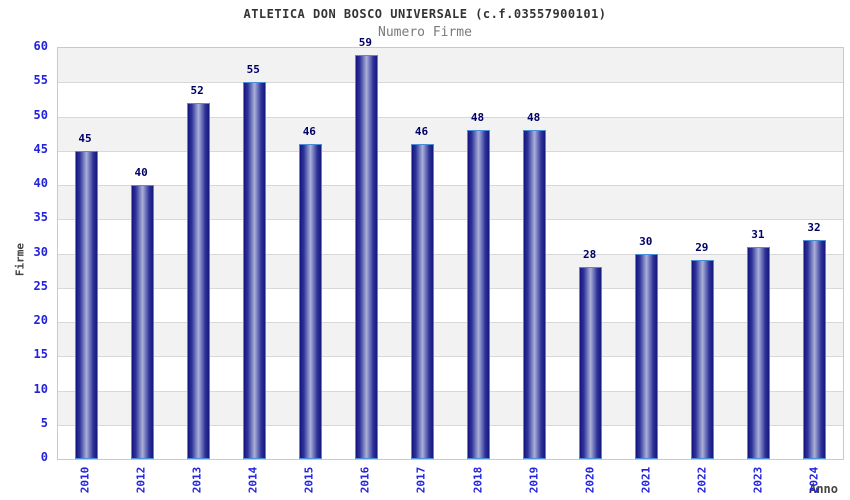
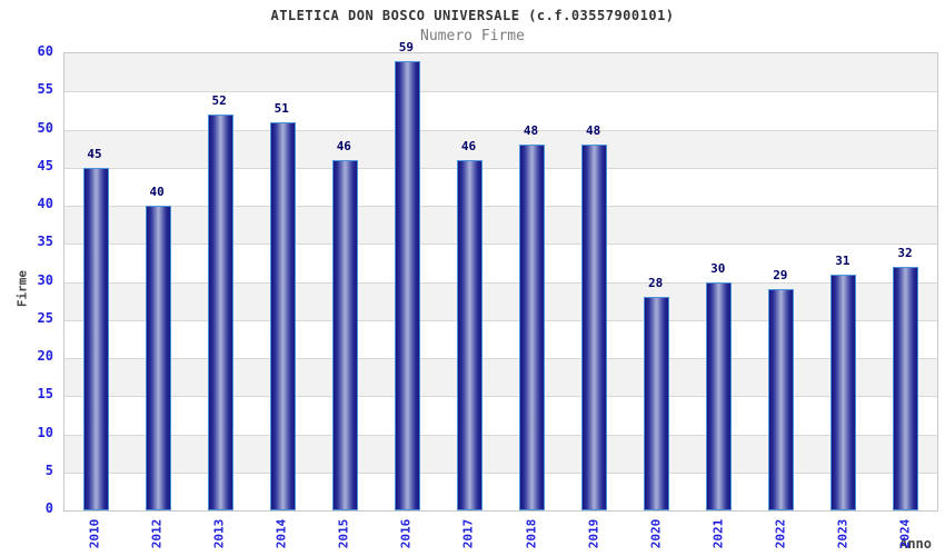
2014: 55 -> 51
